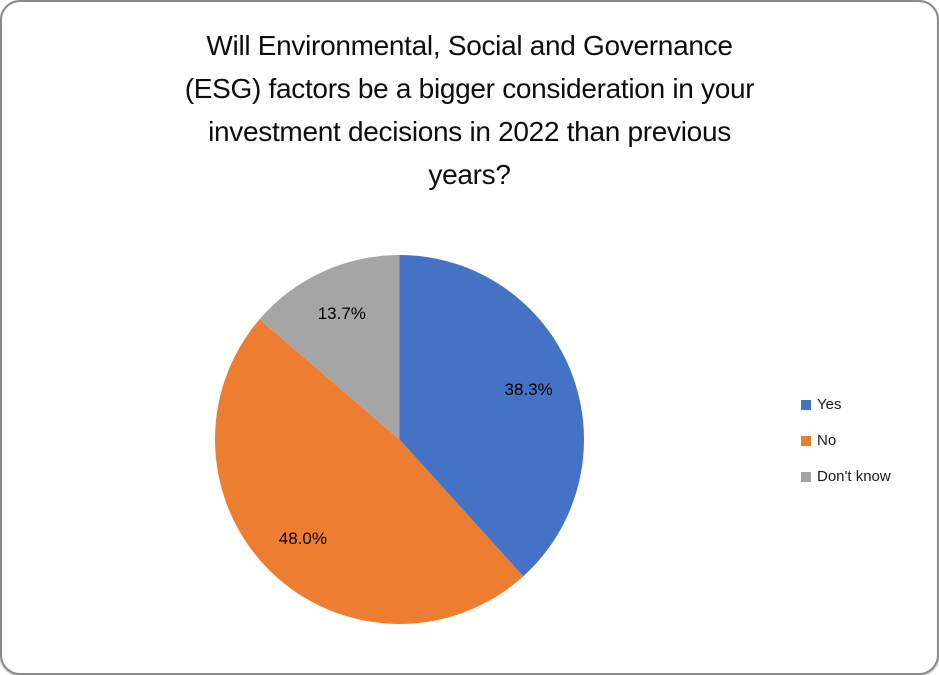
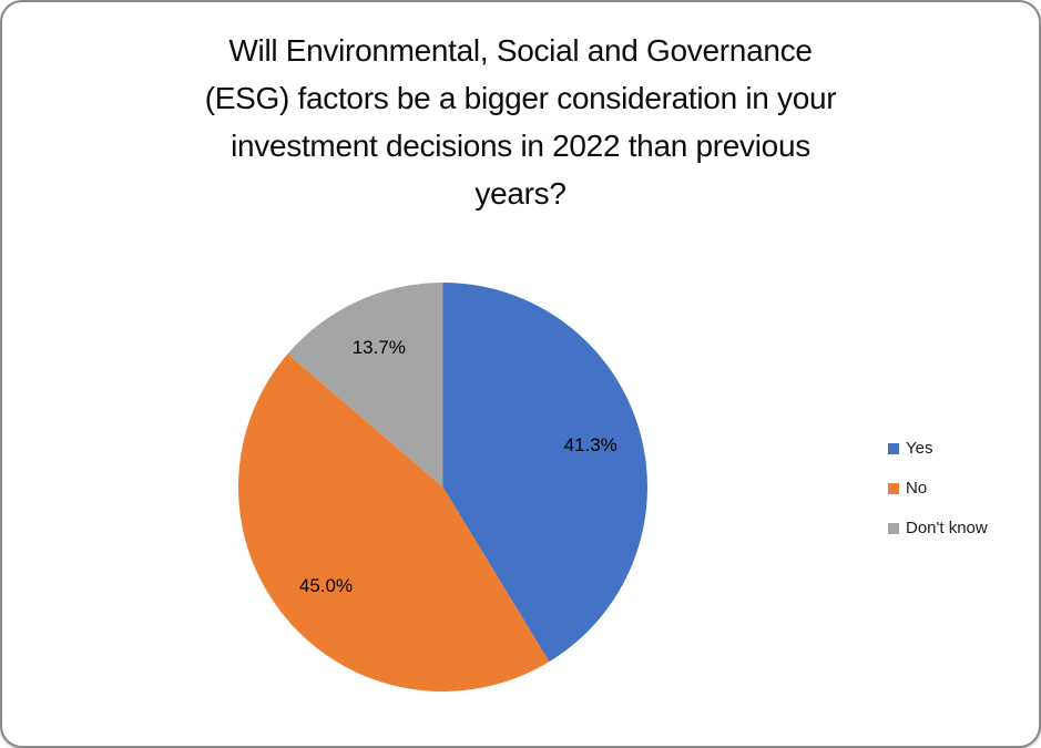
Yes: 38.3% -> 41.3%
No: 48.0% -> 45.0%
